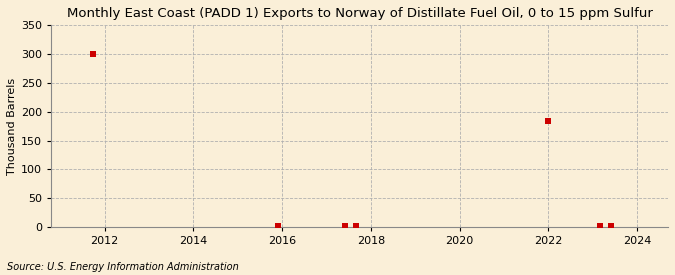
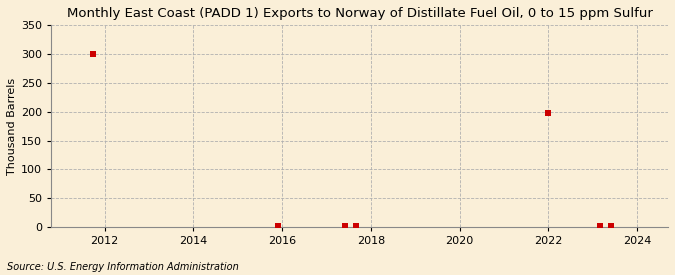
2022: 184 -> 197
